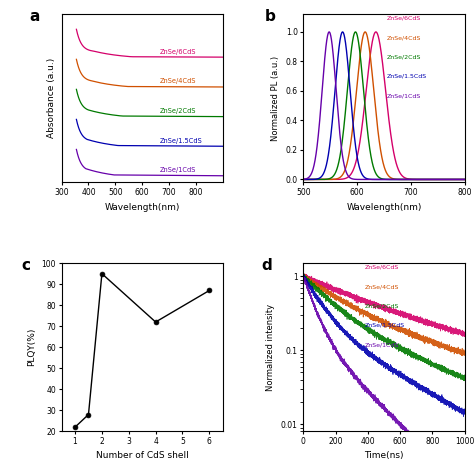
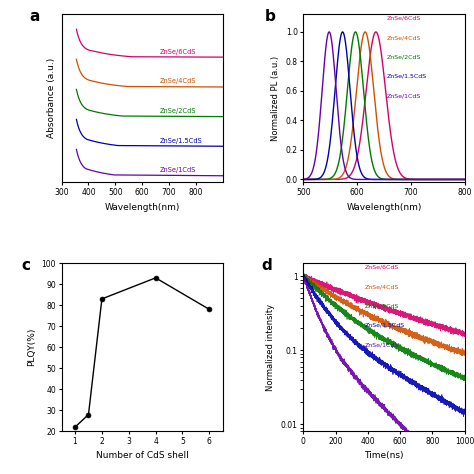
2: 95 -> 83
4: 72 -> 93
6: 87 -> 78
